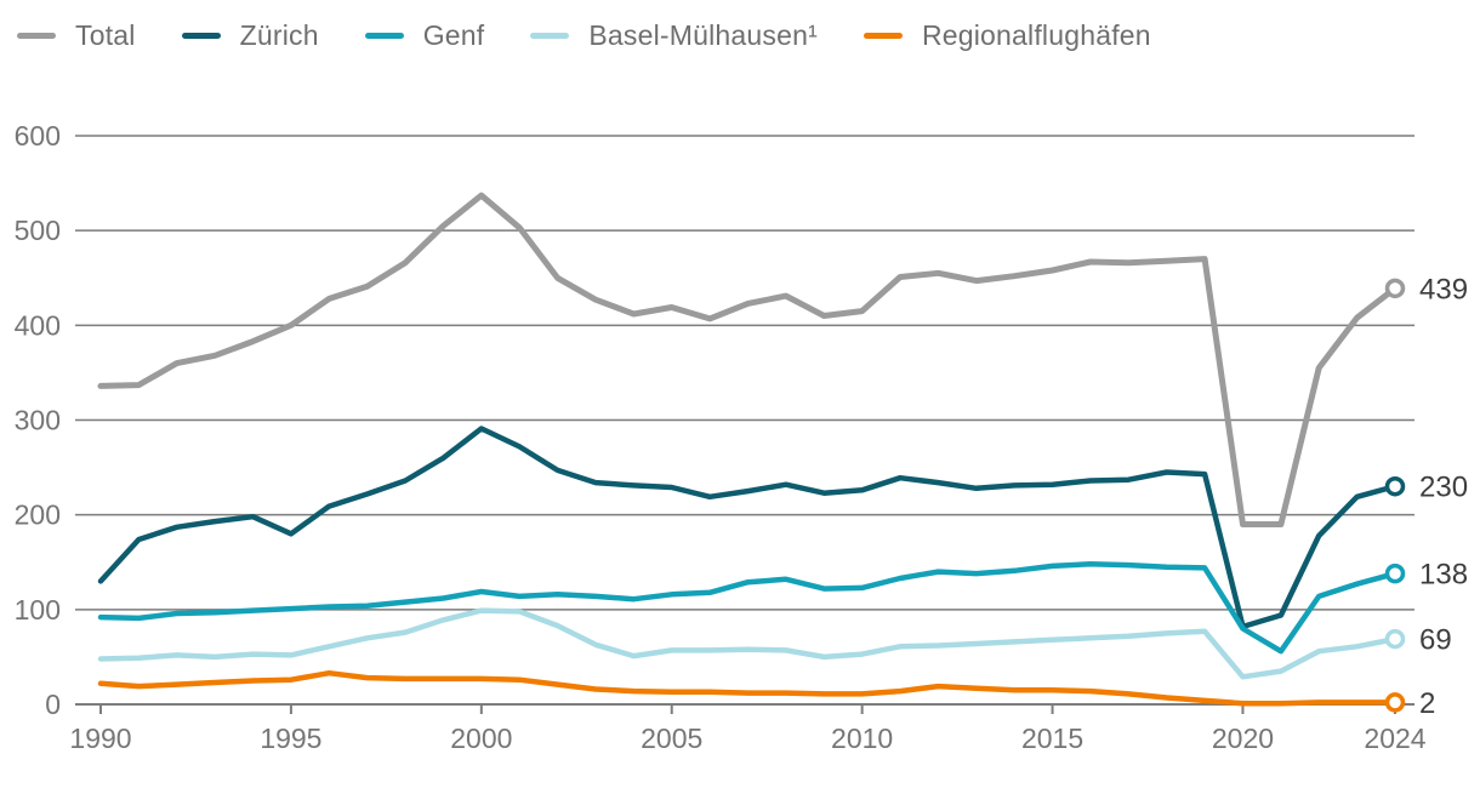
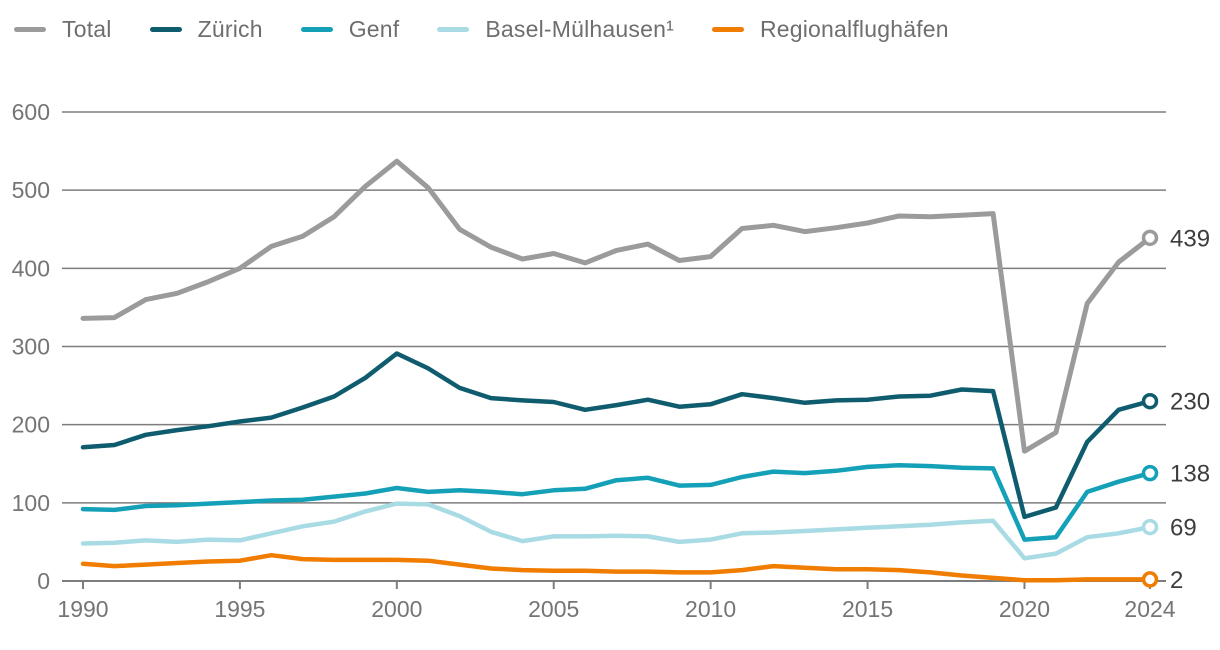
Zürich/1990: 130 -> 170
Zürich/1995: 180 -> 200
Total/2020: 190 -> 170
Genf/2020: 80 -> 50
